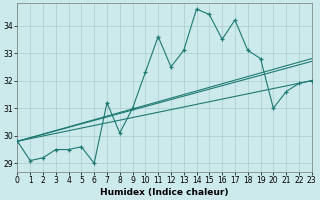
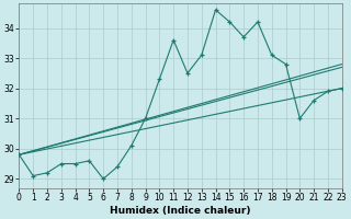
7: 31.2 -> 29.4
15: 34.4 -> 34.2
16: 33.5 -> 33.7
